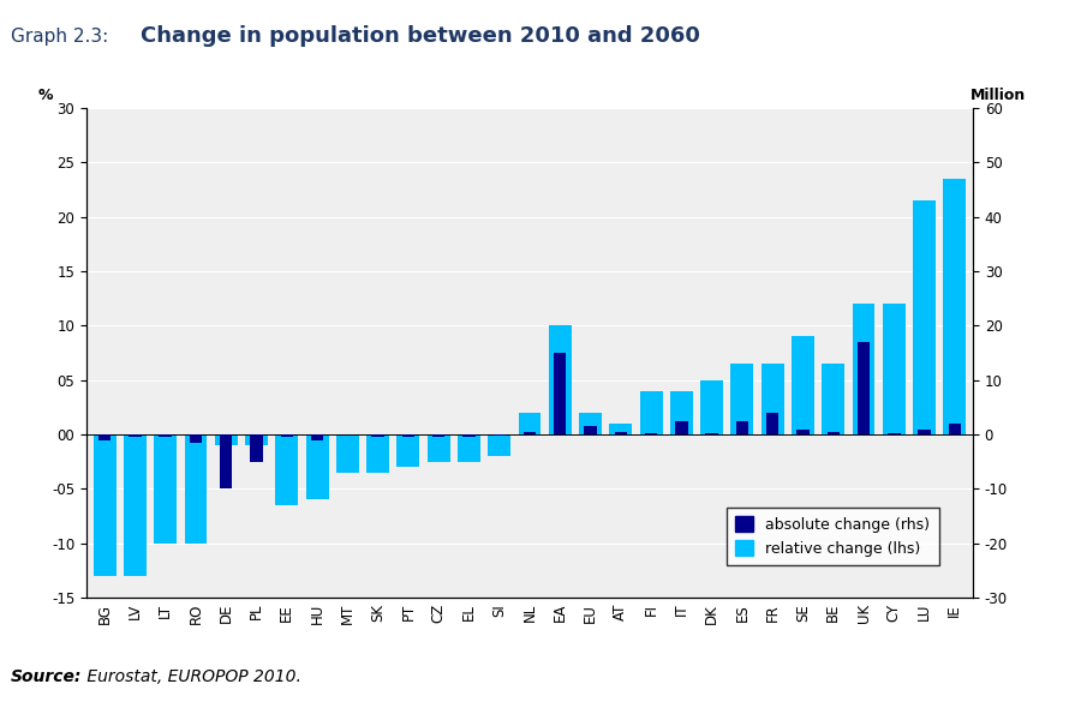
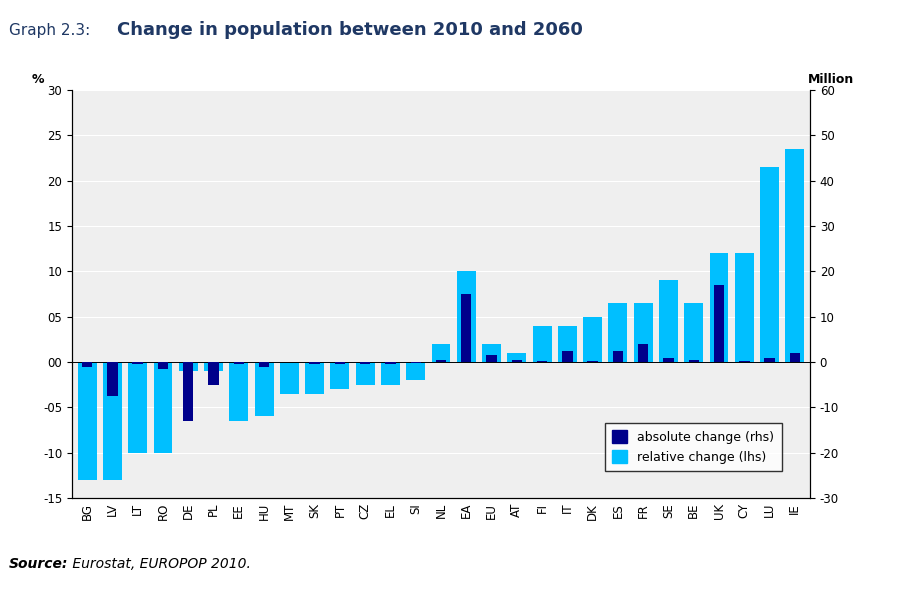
absolute change (rhs)/LV: -0.5 -> -7.5
absolute change (rhs)/DE: -10.0 -> -13.0
